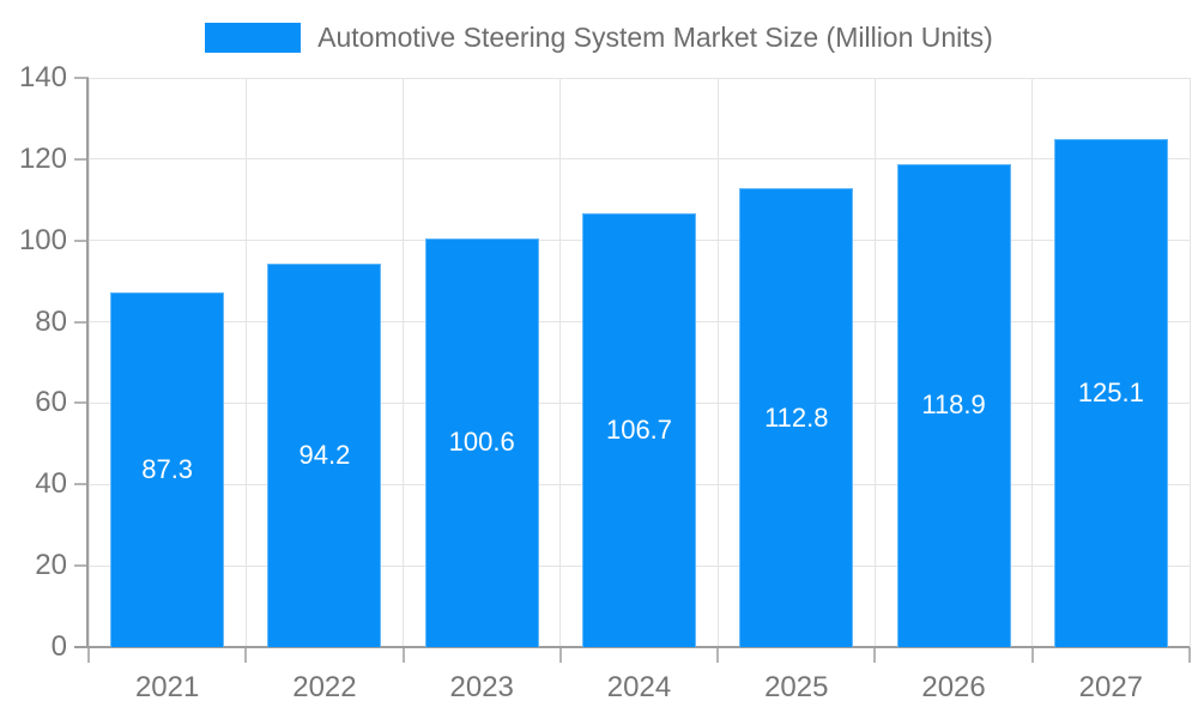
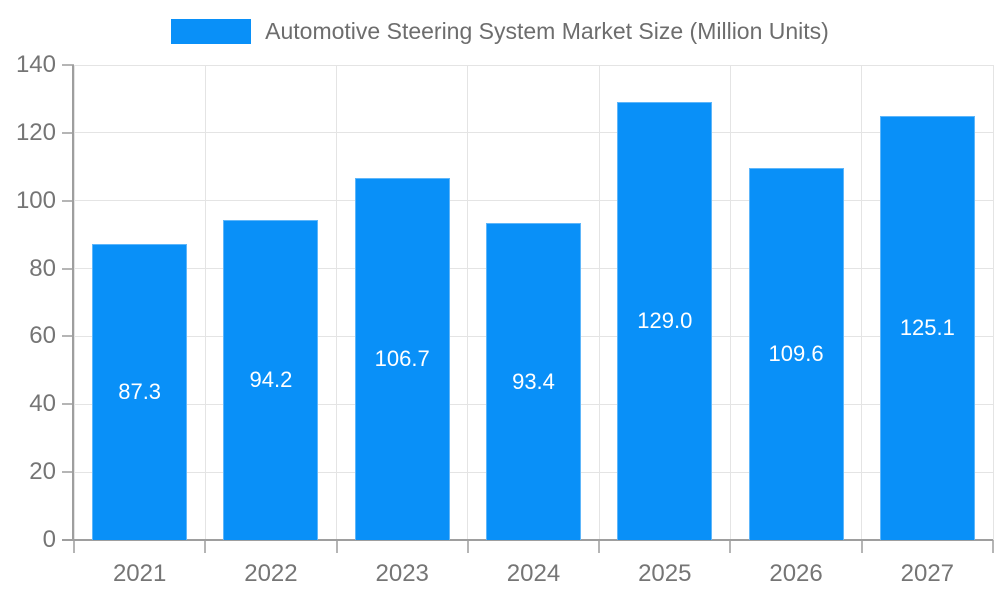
2023: 100.6 -> 106.7
2024: 106.7 -> 93.4
2025: 112.8 -> 129.0
2026: 118.9 -> 109.6
